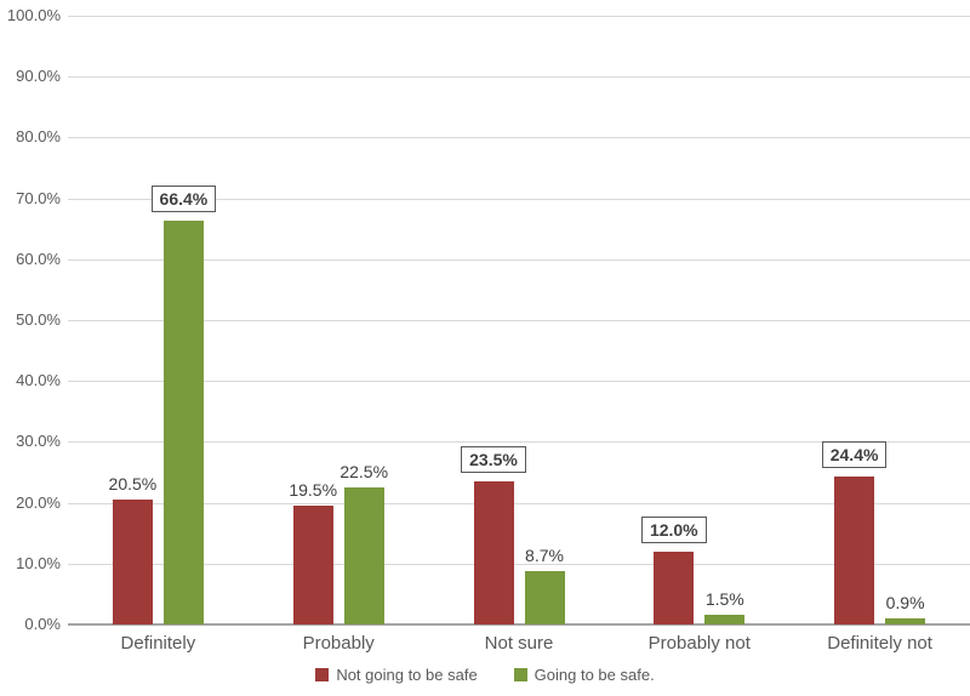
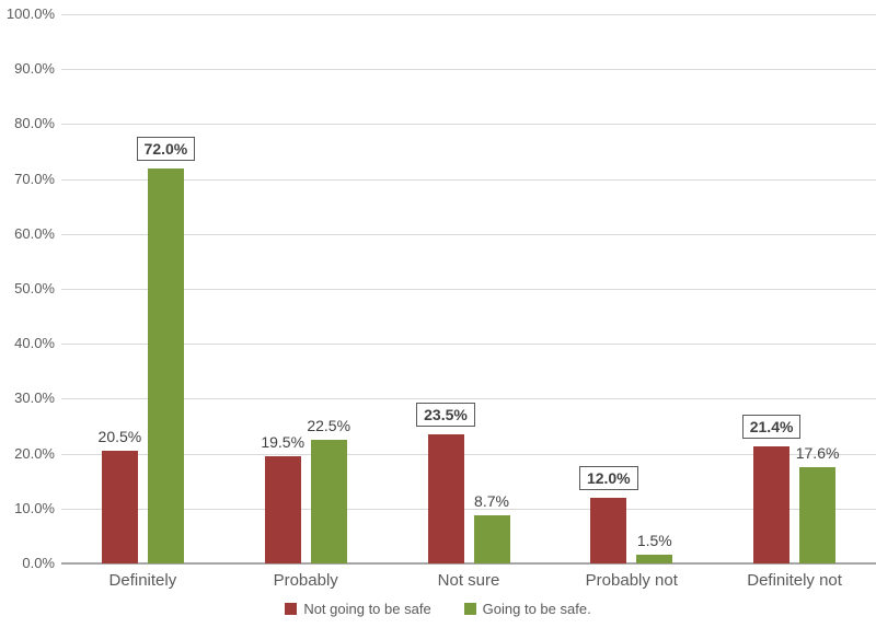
Going to be safe./Definitely: 66.4% -> 72.0%
Not going to be safe/Definitely not: 24.4% -> 21.4%
Going to be safe./Definitely not: 0.9% -> 17.6%
